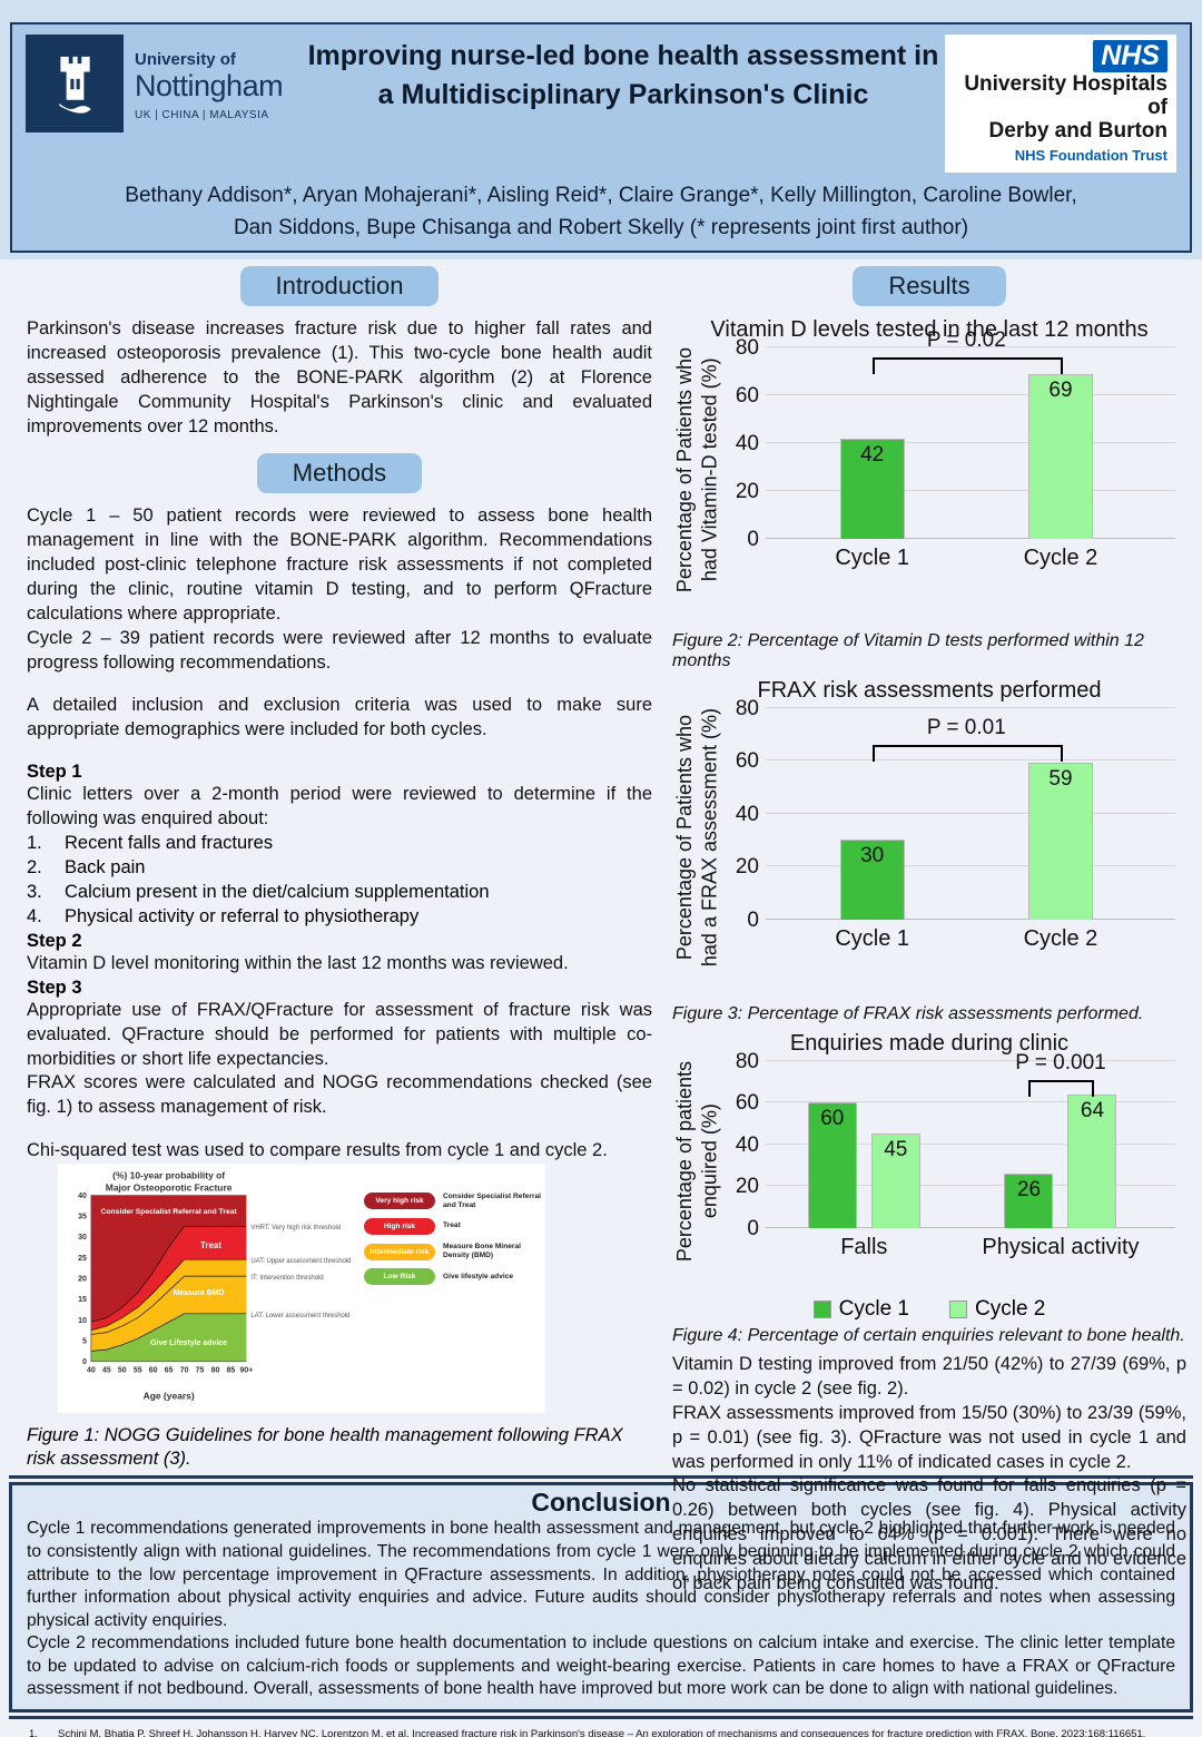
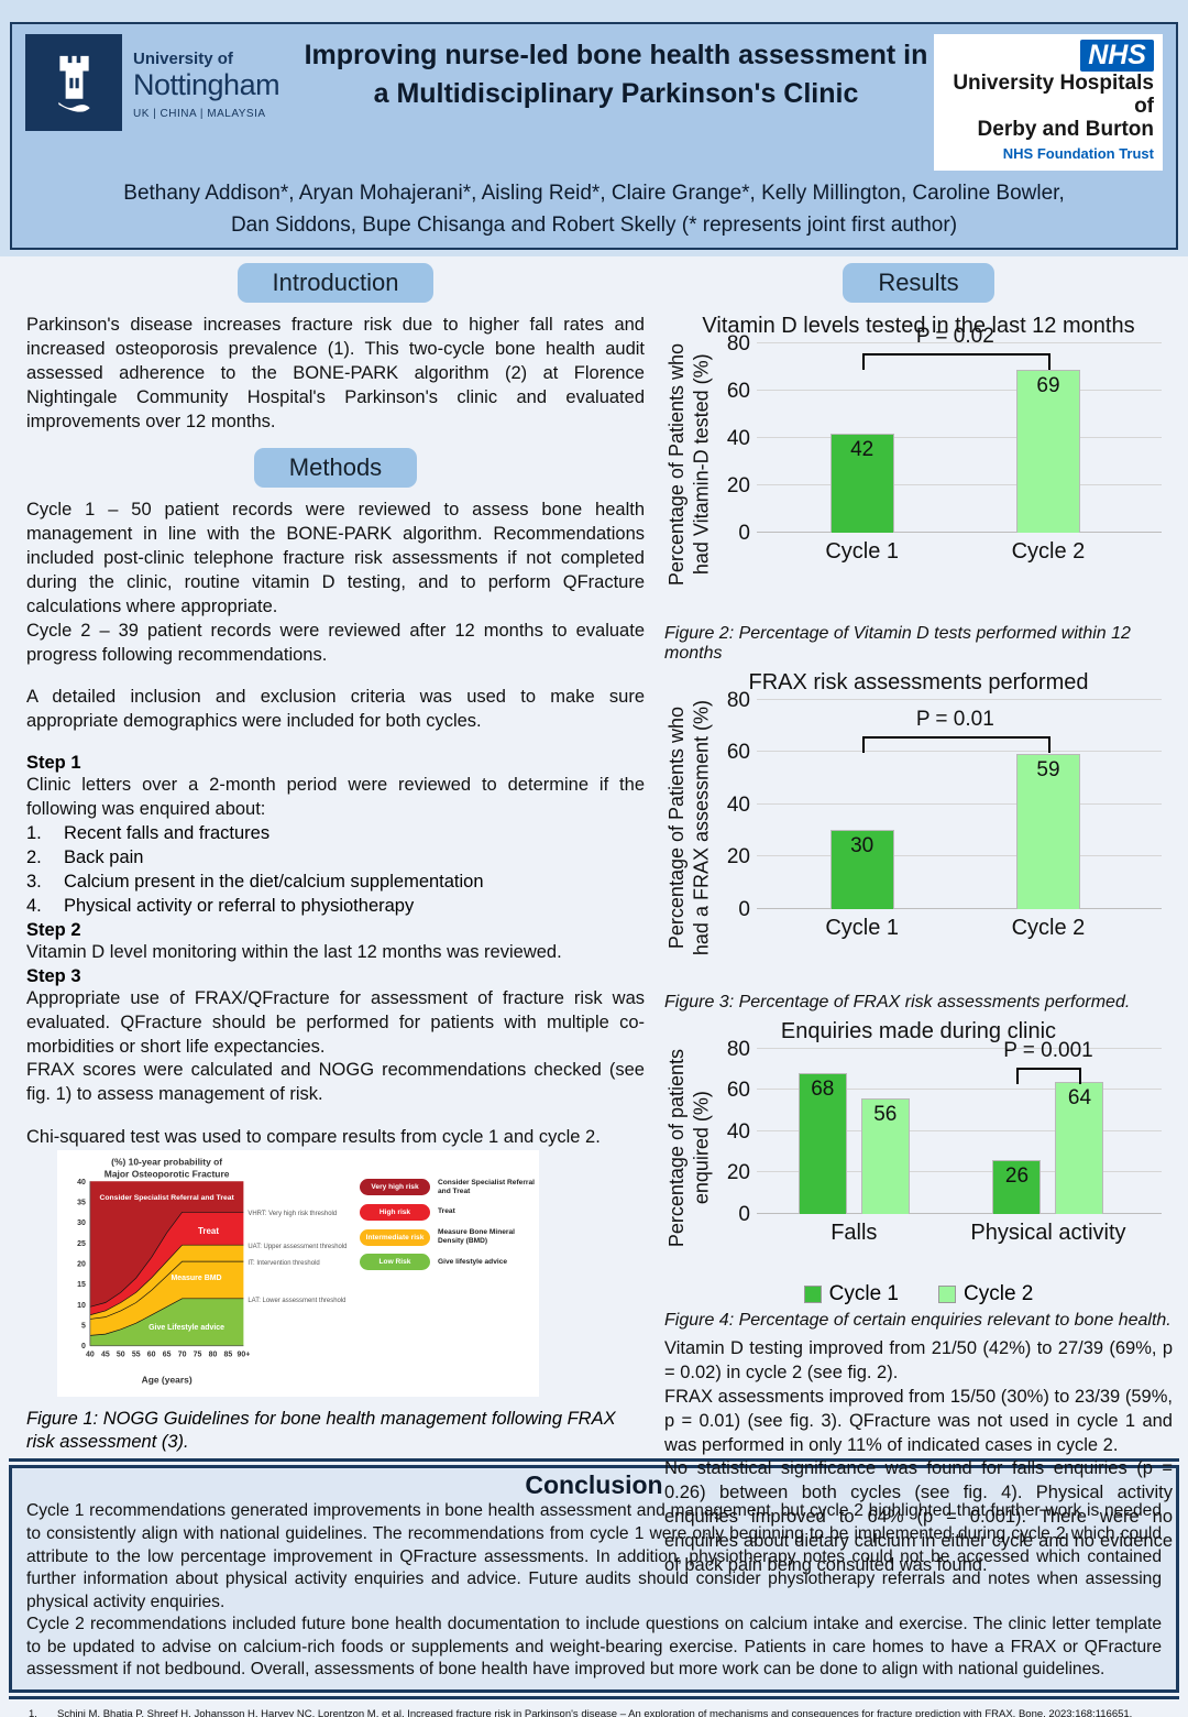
Enquiries made during clinic/Cycle 1/Falls: 60 -> 68
Enquiries made during clinic/Cycle 2/Falls: 45 -> 56
